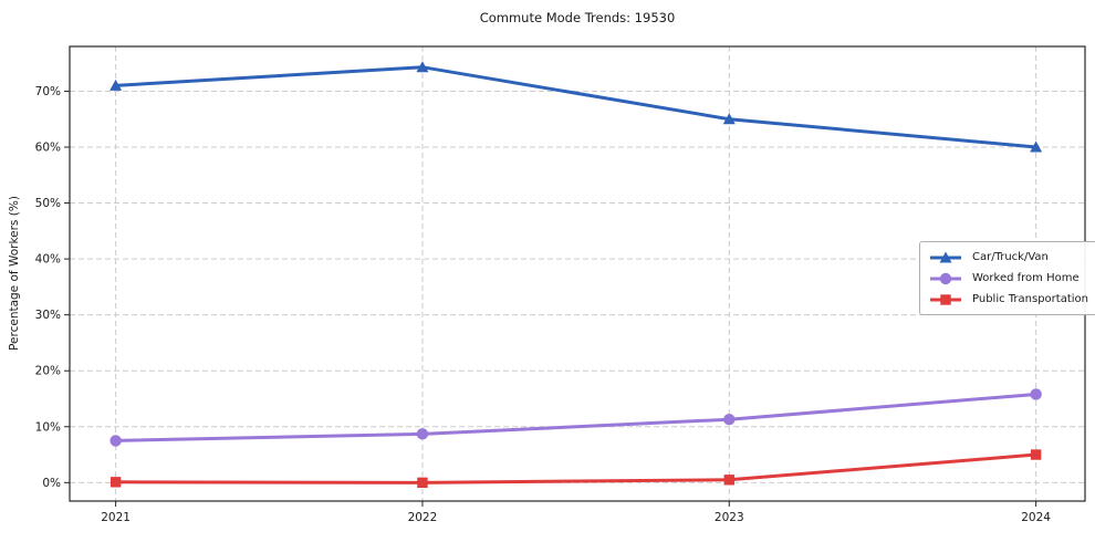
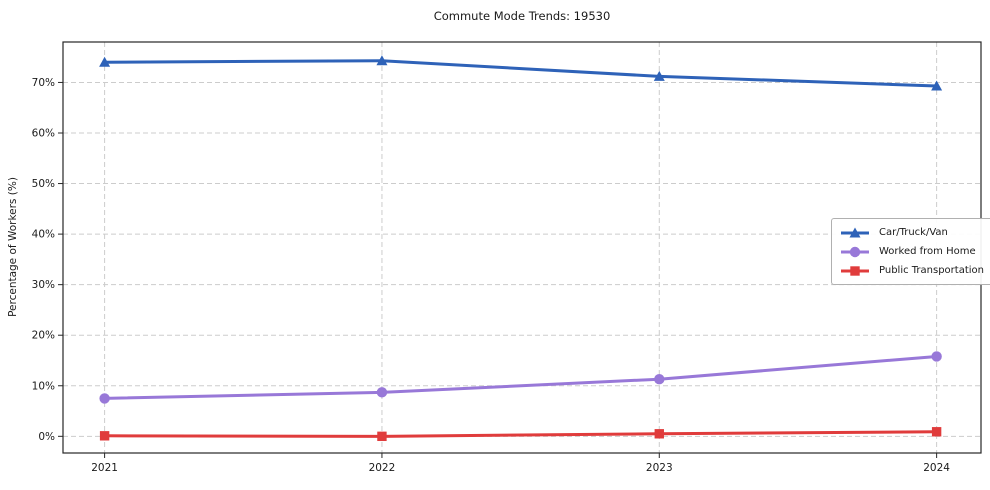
Car/Truck/Van/2021: 71% -> 74%
Car/Truck/Van/2023: 65% -> 71%
Car/Truck/Van/2024: 60% -> 69%
Public Transportation/2024: 5% -> 1%
